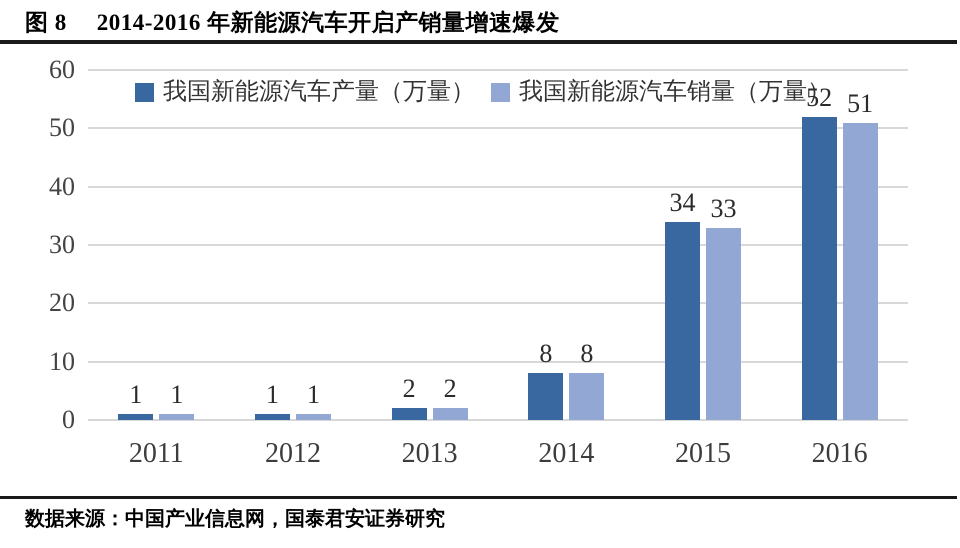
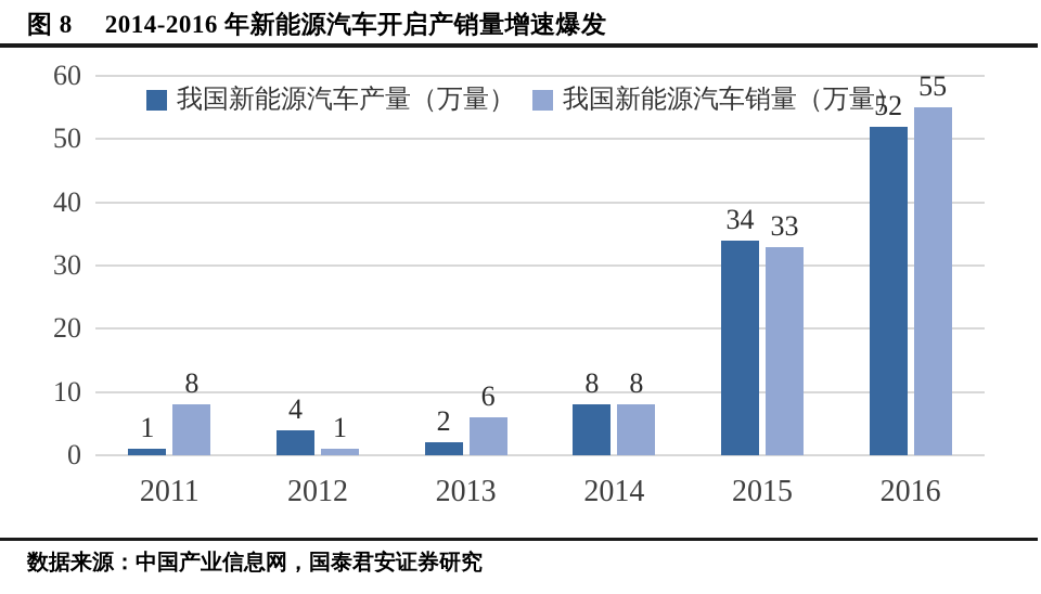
我国新能源汽车销量（万量）/2011: 1 -> 8
我国新能源汽车产量（万量）/2012: 1 -> 4
我国新能源汽车销量（万量）/2013: 2 -> 6
我国新能源汽车销量（万量）/2016: 51 -> 55
